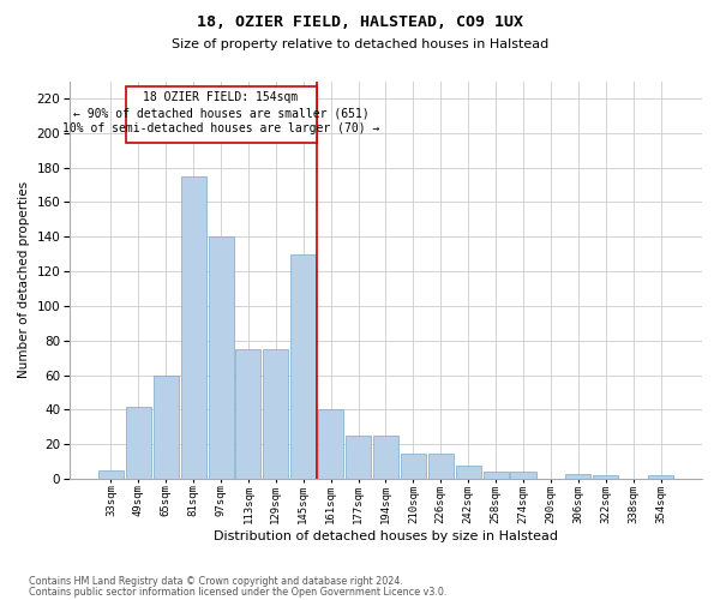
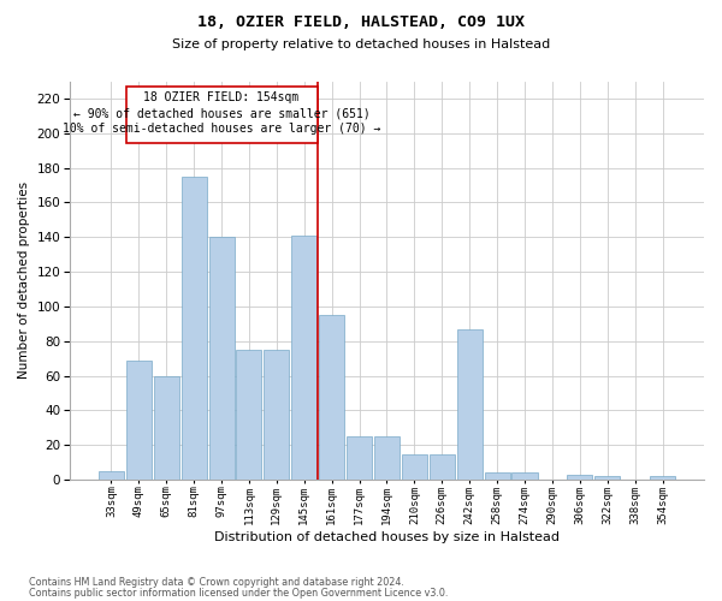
49sqm: 42 -> 69
145sqm: 130 -> 141
161sqm: 40 -> 95
242sqm: 8 -> 87
